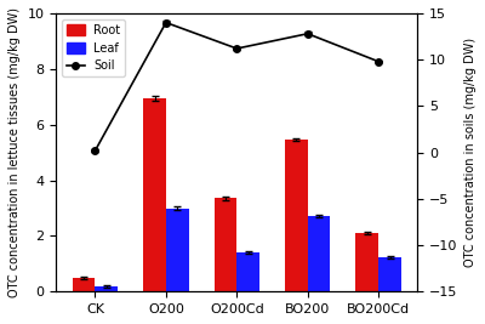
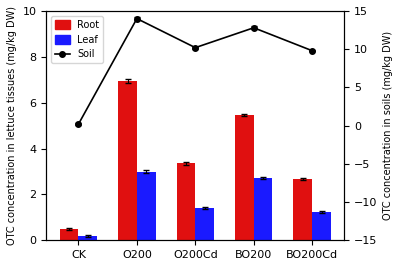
Soil/O200Cd: 11.2 -> 10.2
Root/BO200Cd: 2.10 -> 2.68
